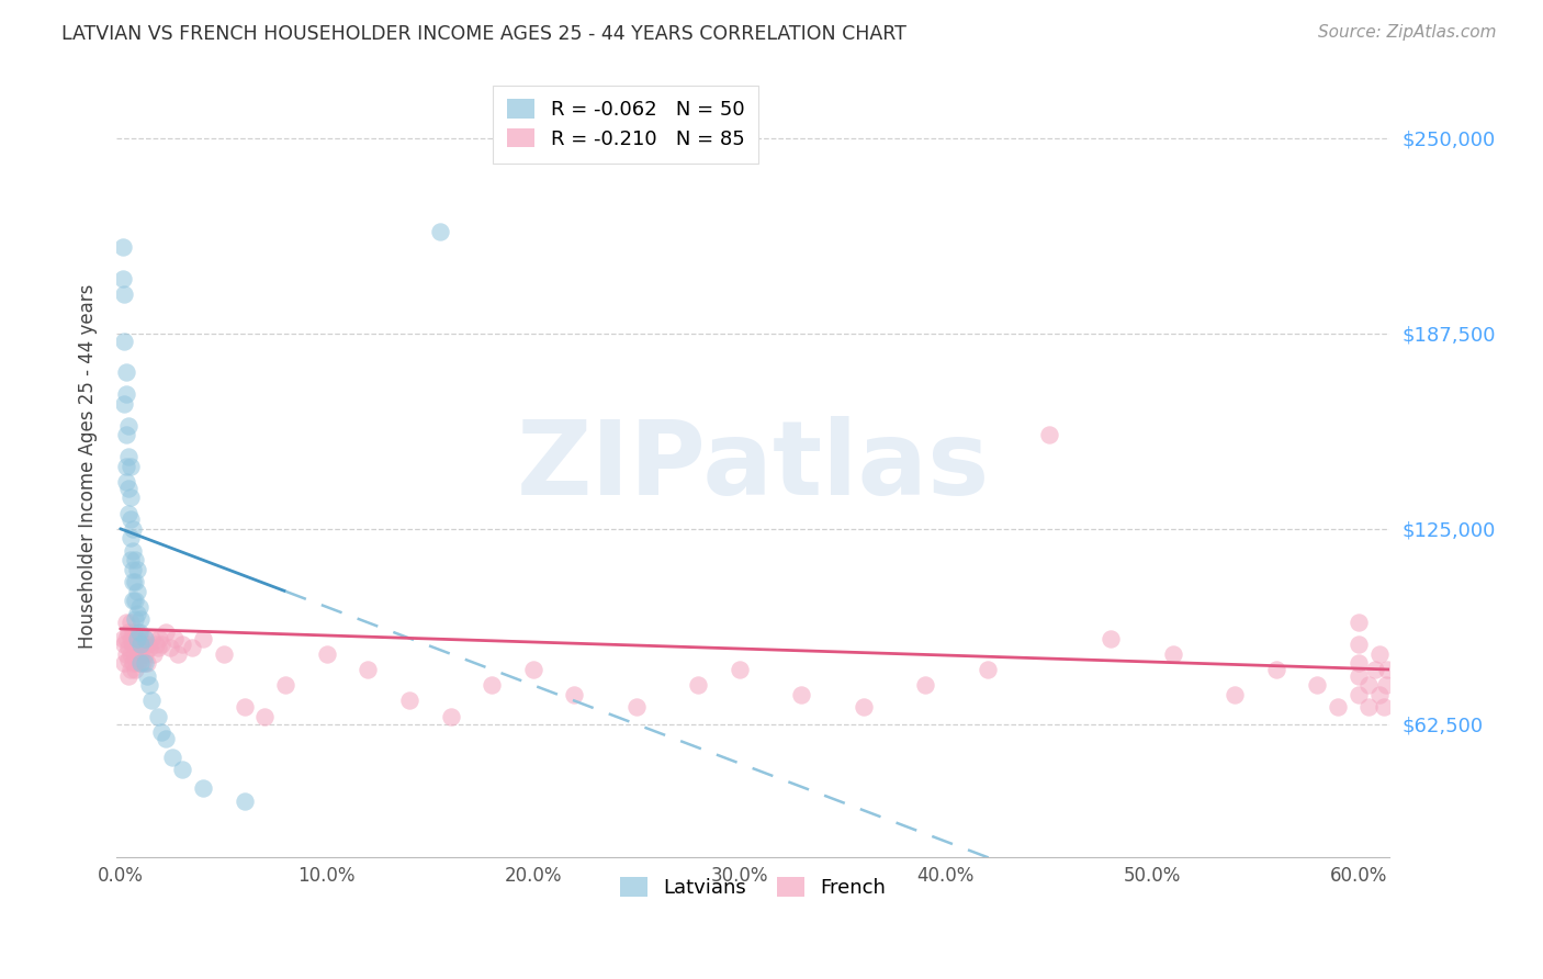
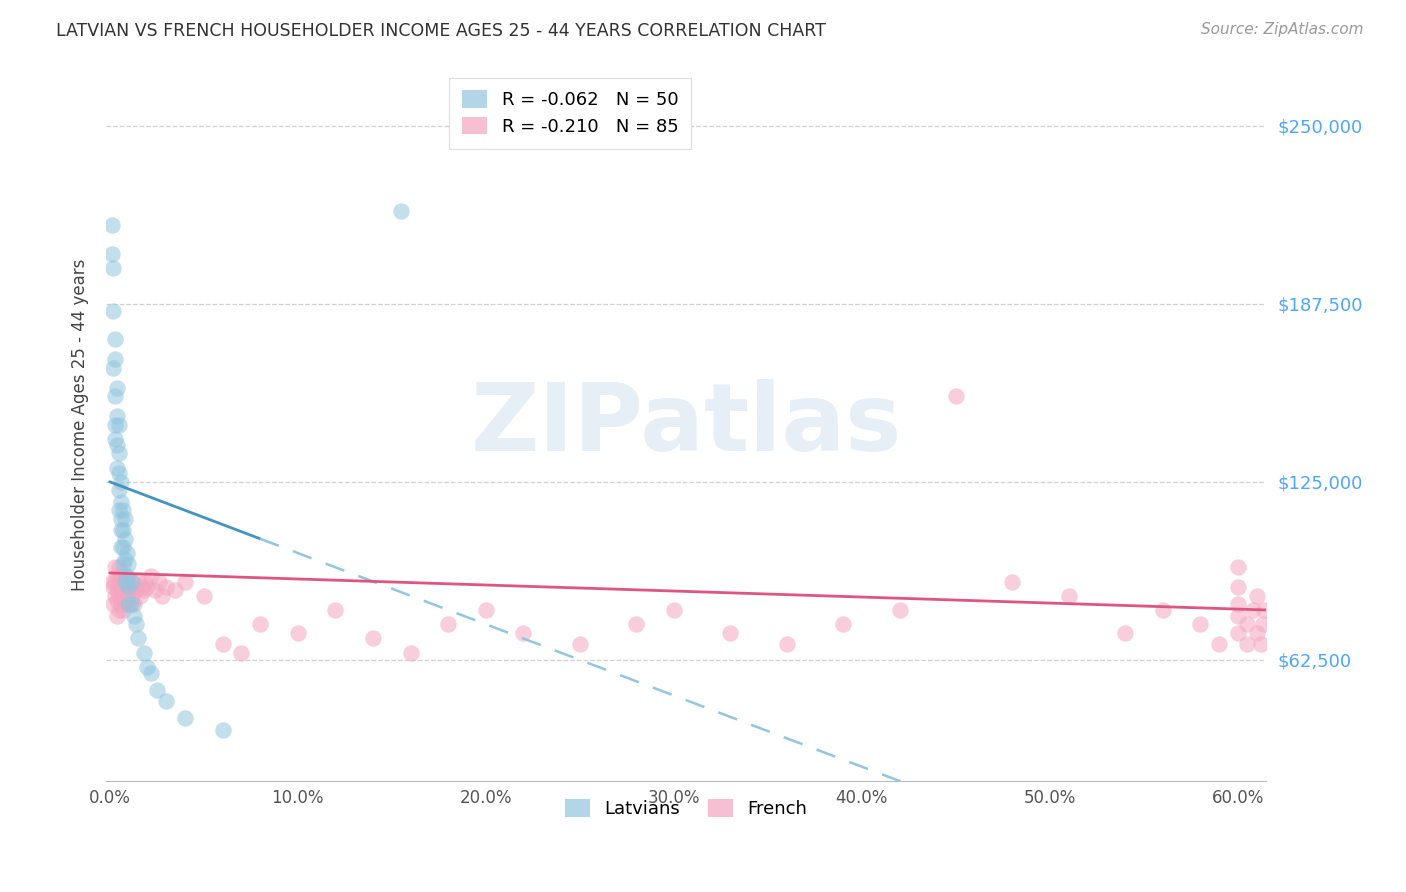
French/10.0%: $85,000 -> $72,000
